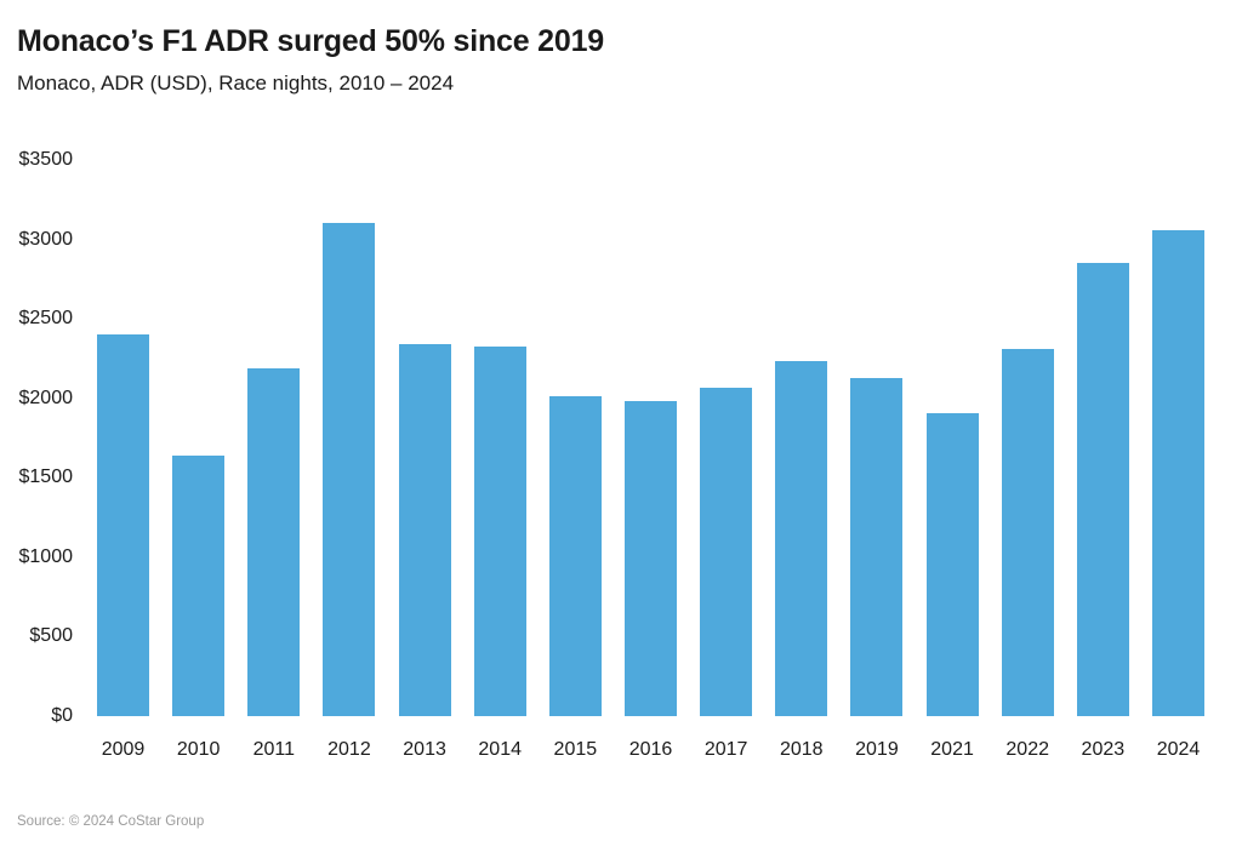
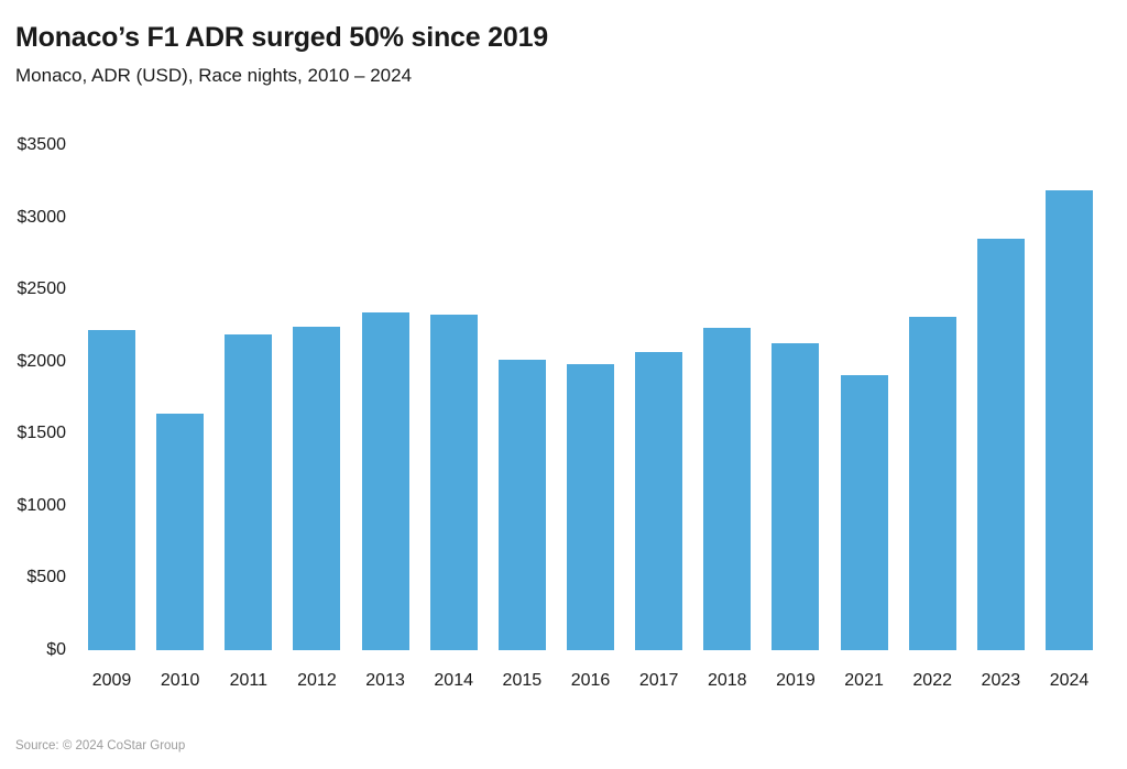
2009: $2400 -> $2220
2012: $3100 -> $2240
2024: $3060 -> $3180
